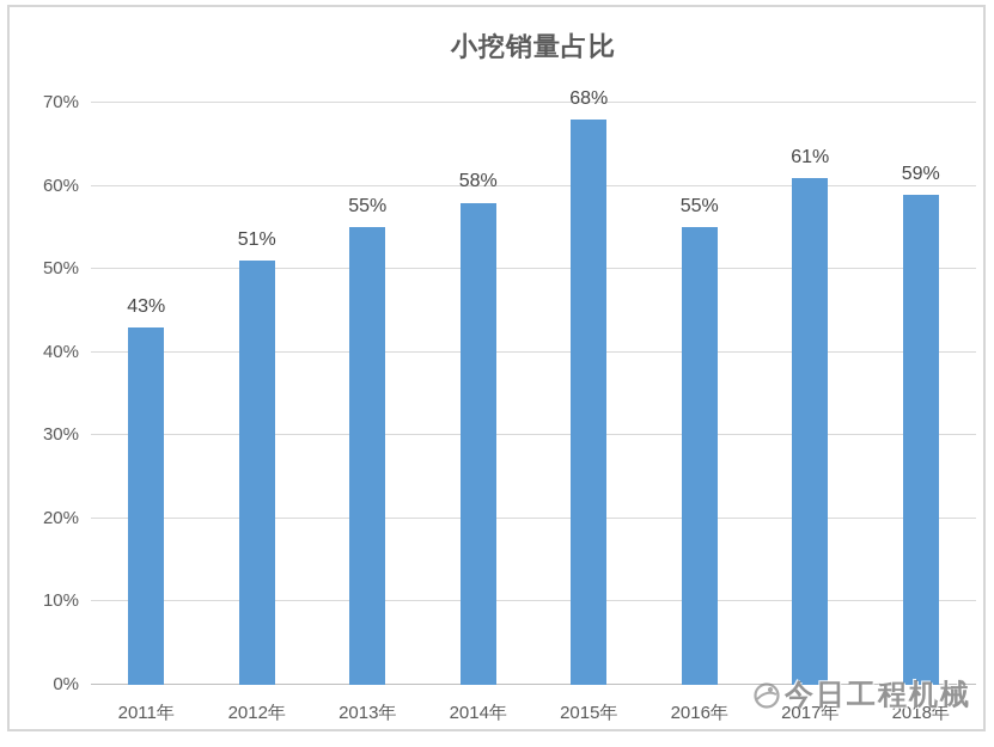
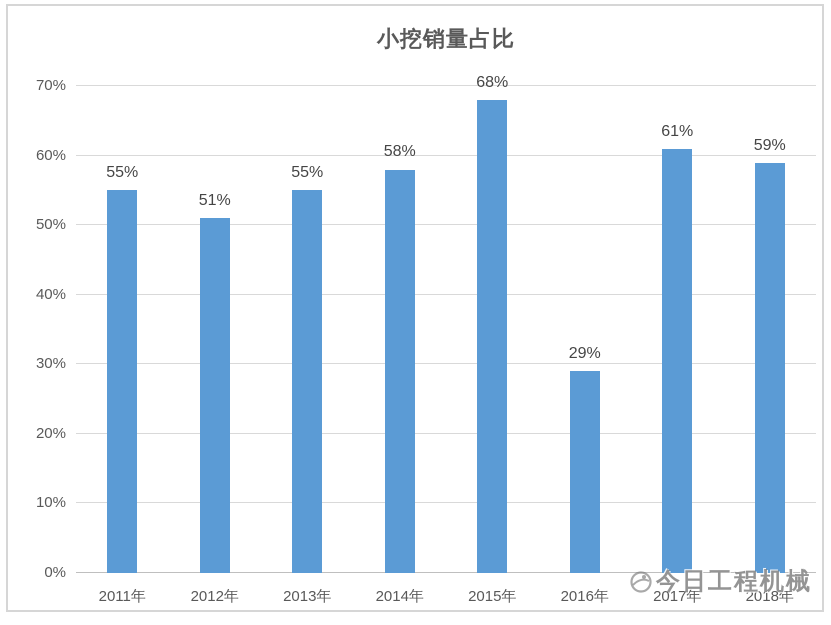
2011年: 43% -> 55%
2016年: 55% -> 29%
